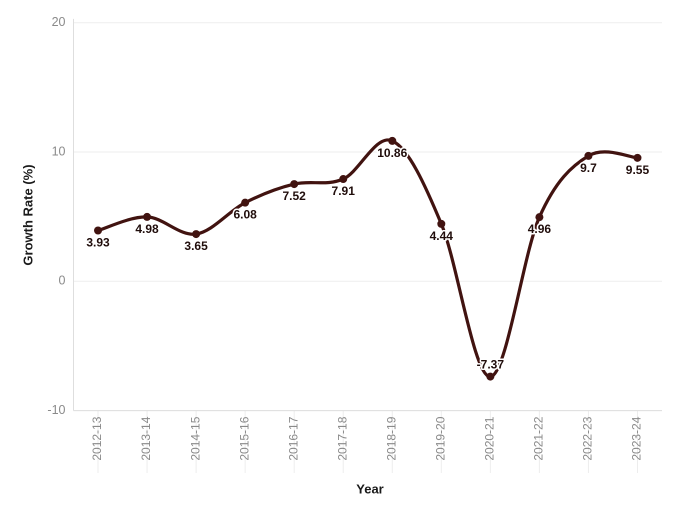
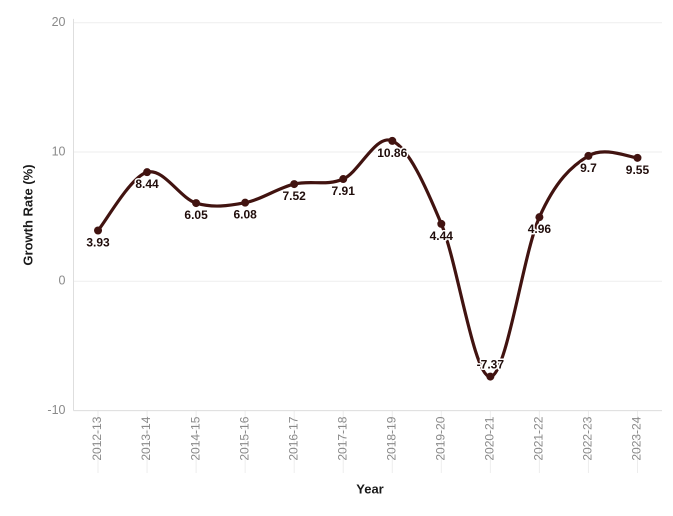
2013-14: 4.98 -> 8.44
2014-15: 3.65 -> 6.05
